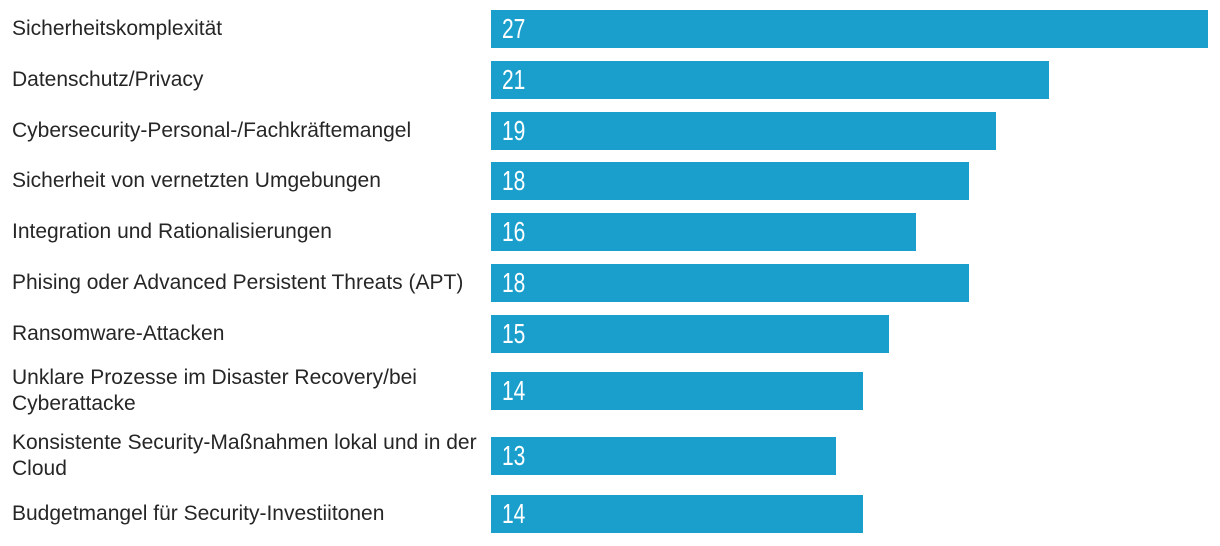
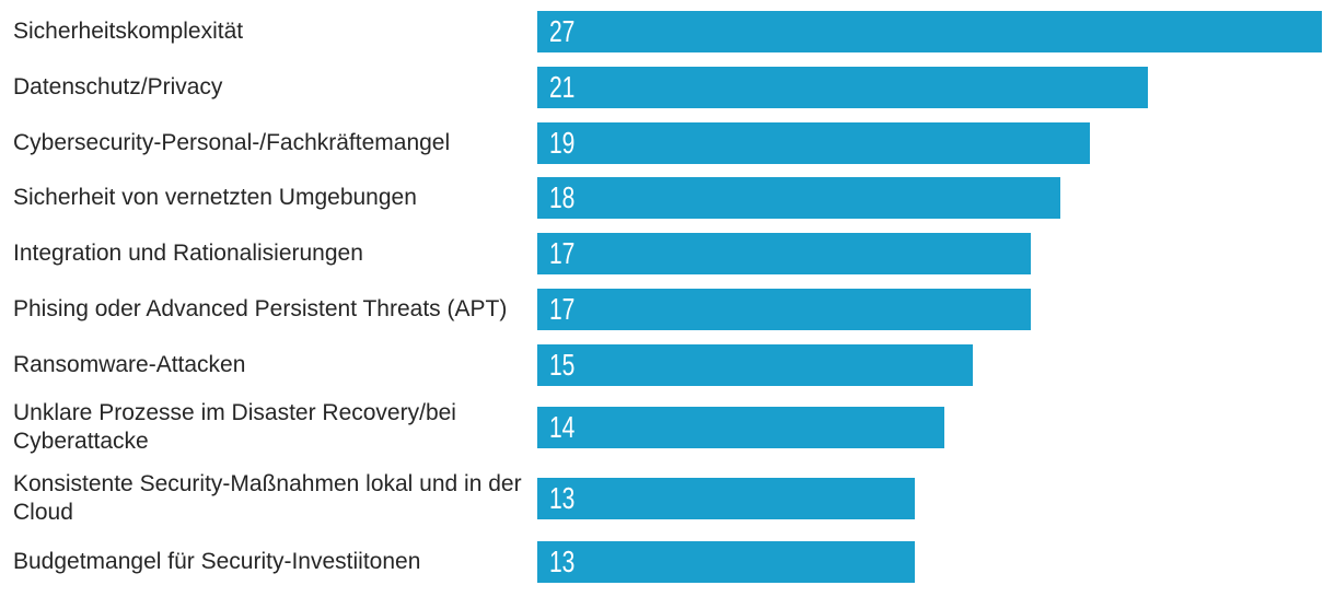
Integration und Rationalisierungen: 16 -> 17
Phising oder Advanced Persistent Threats (APT): 18 -> 17
Budgetmangel für Security-Investiitonen: 14 -> 13
